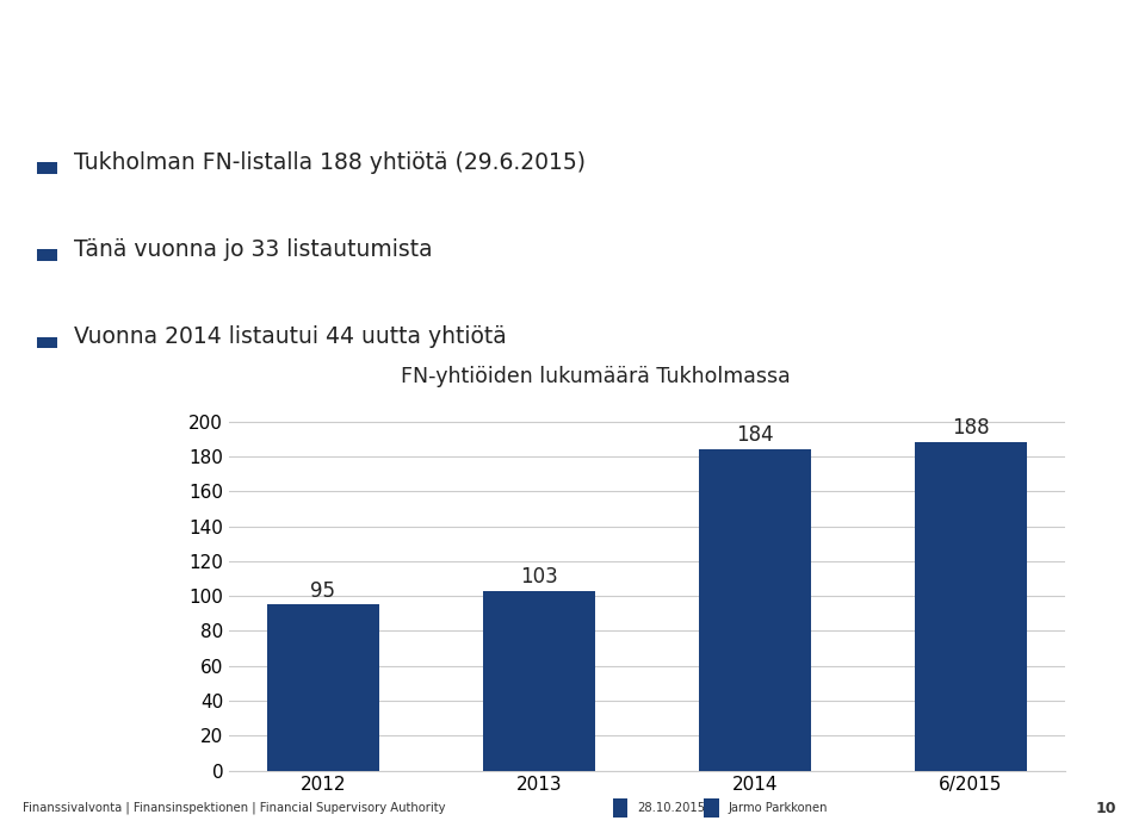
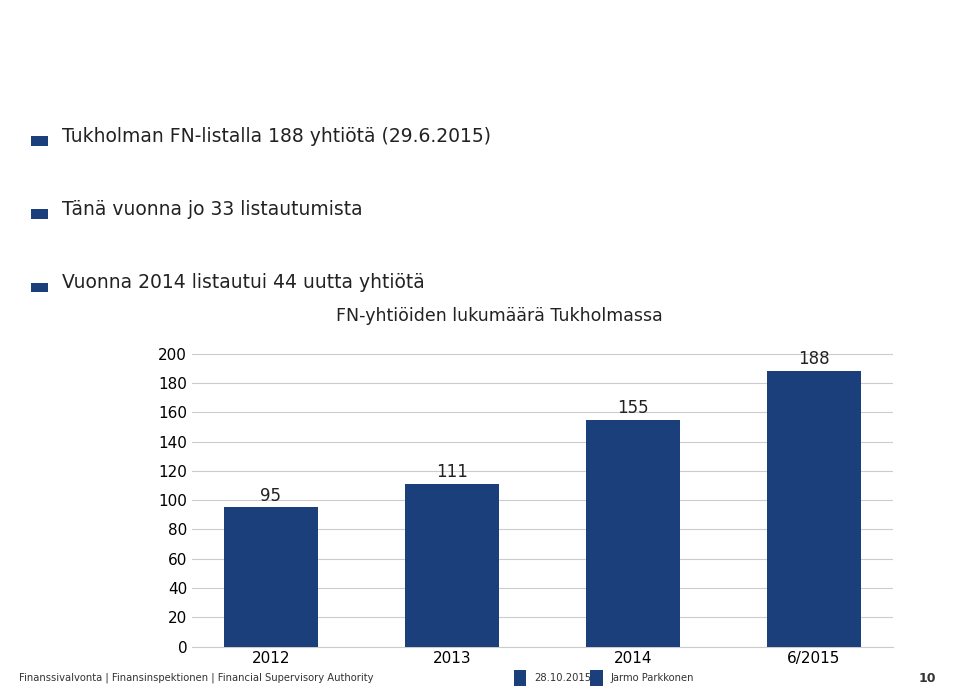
2013: 103 -> 111
2014: 184 -> 155
